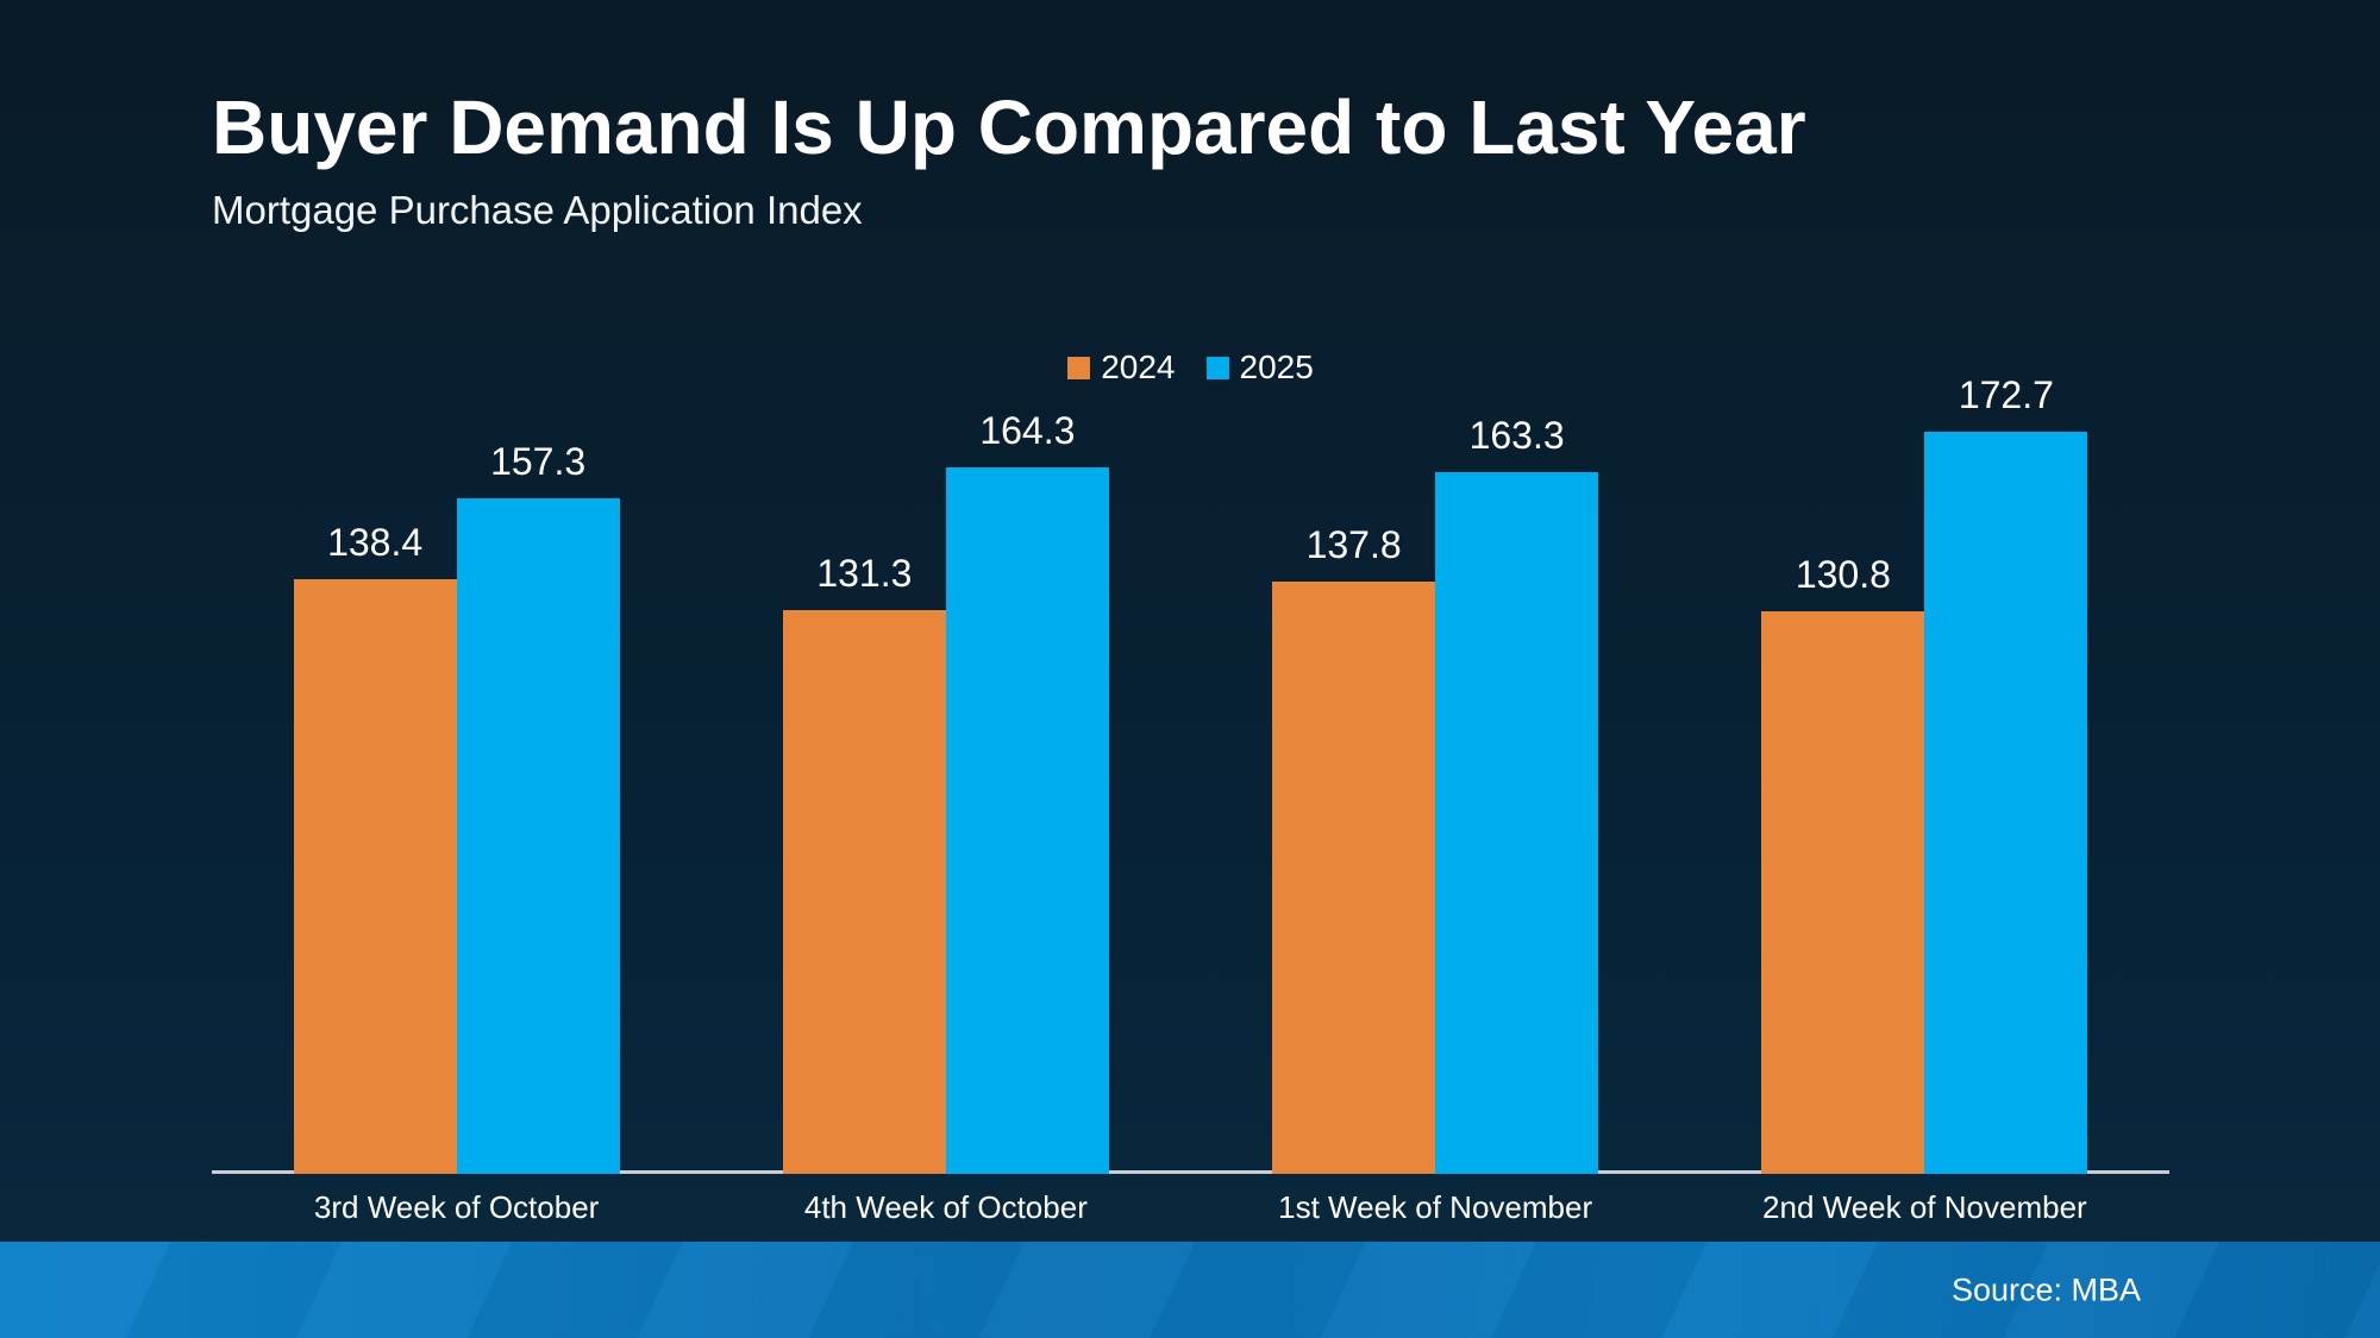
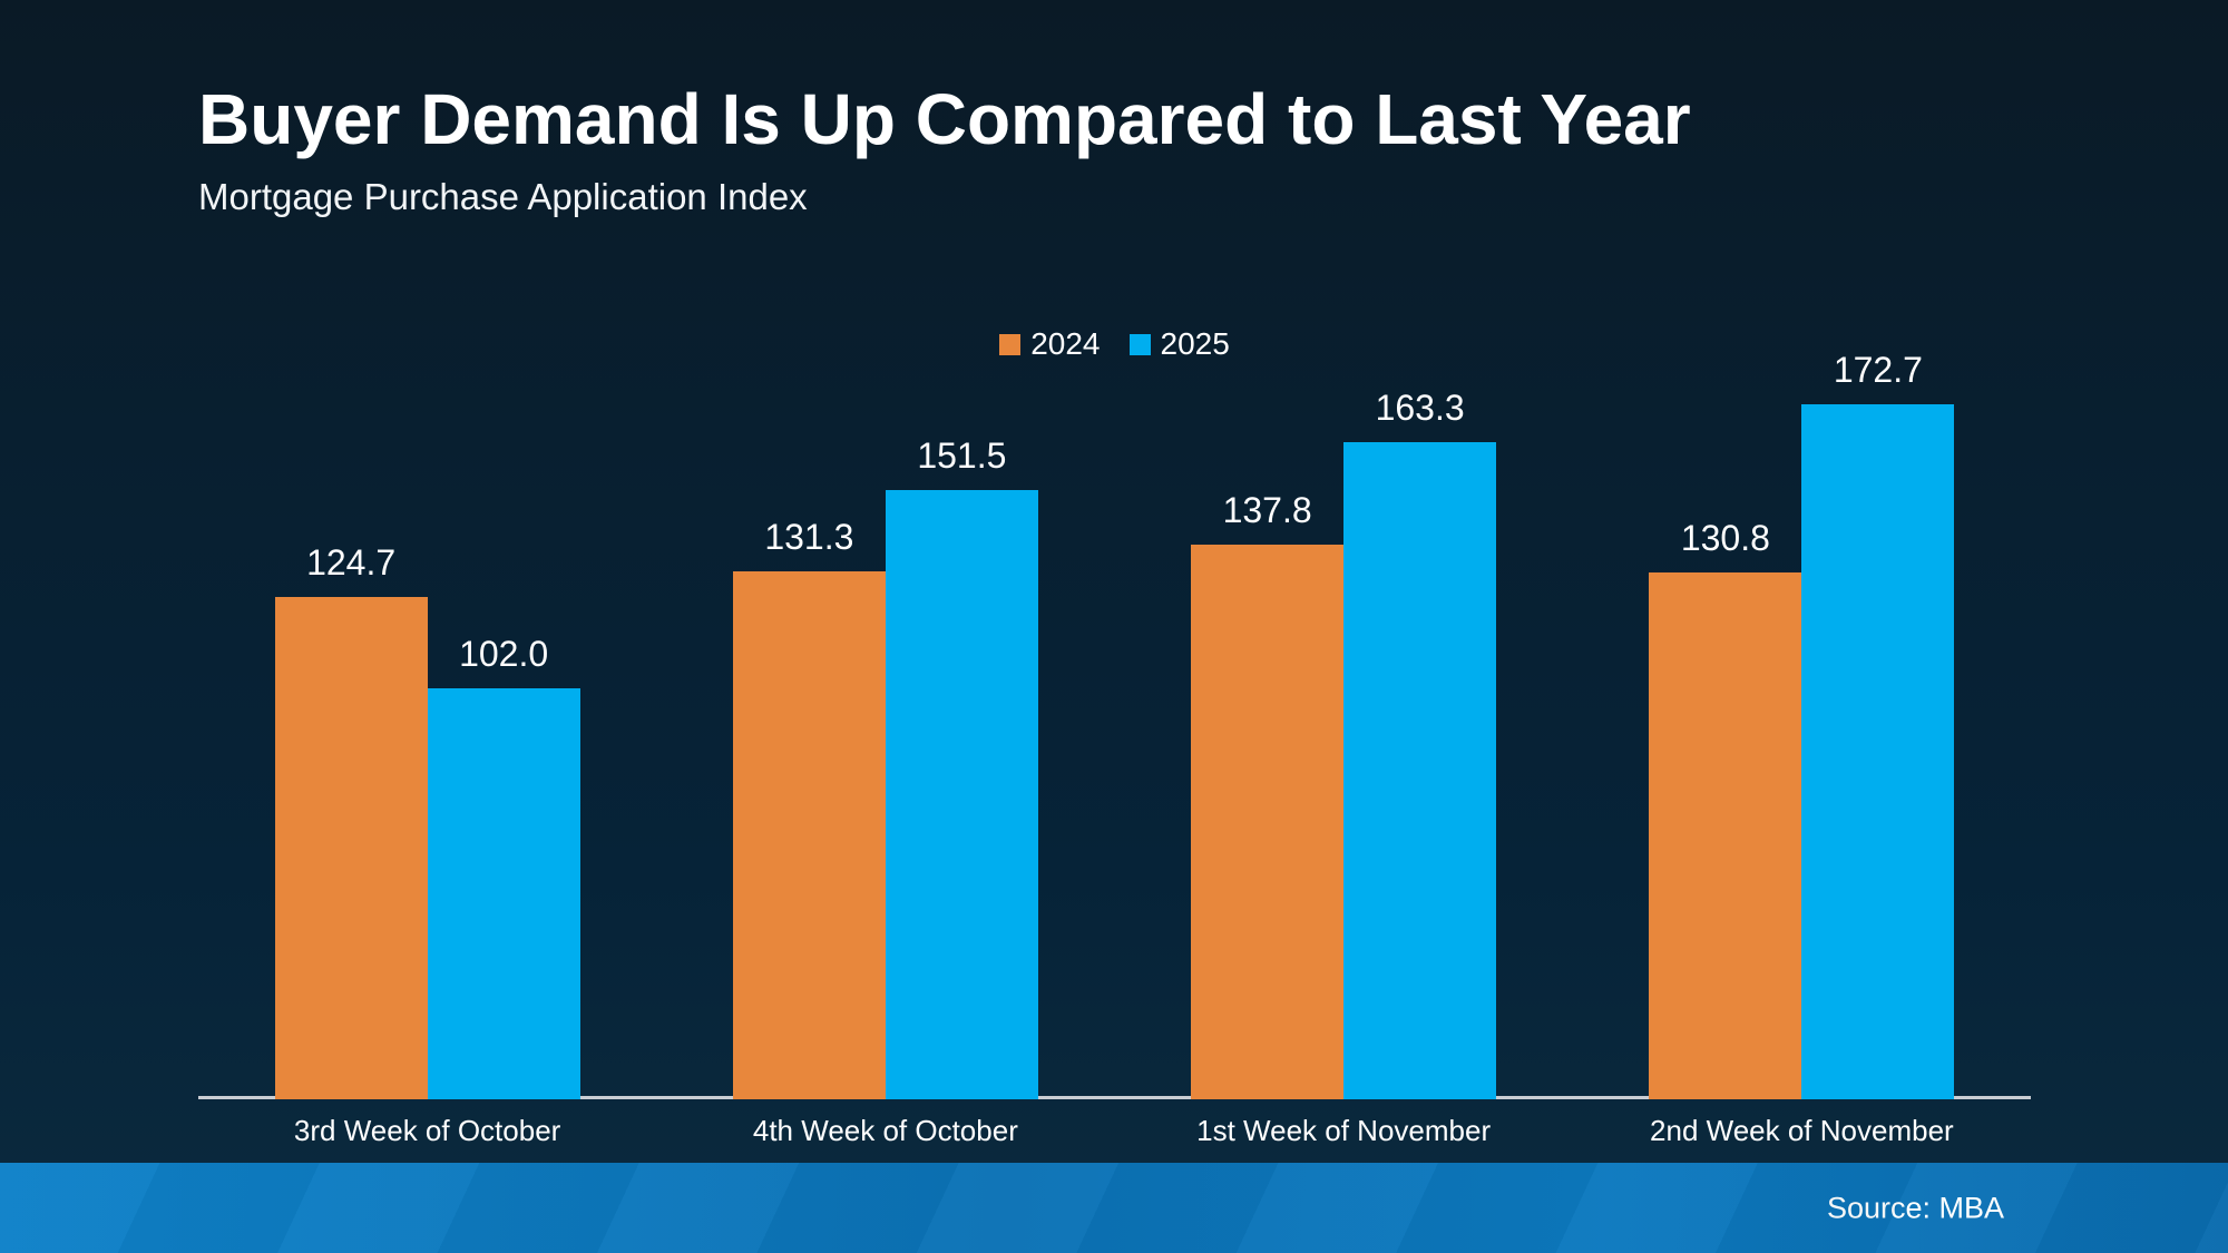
2024/3rd Week of October: 138.4 -> 124.7
2025/3rd Week of October: 157.3 -> 102.0
2025/4th Week of October: 164.3 -> 151.5
